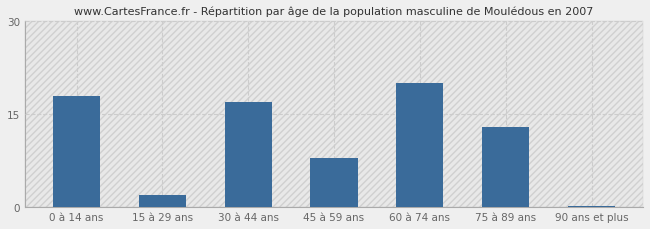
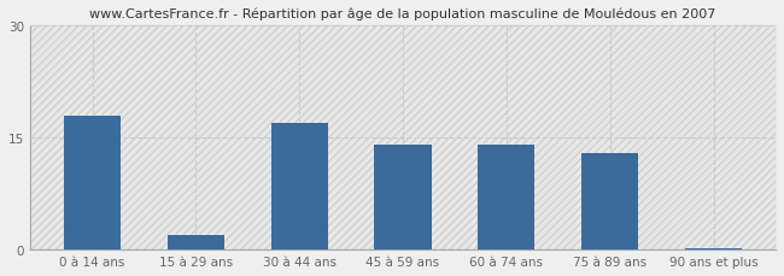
45 à 59 ans: 8.0 -> 14.0
60 à 74 ans: 20.0 -> 14.0
